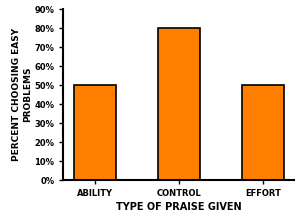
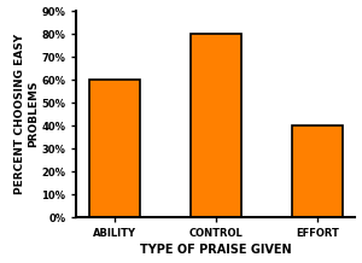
ABILITY: 50% -> 60%
EFFORT: 50% -> 40%
